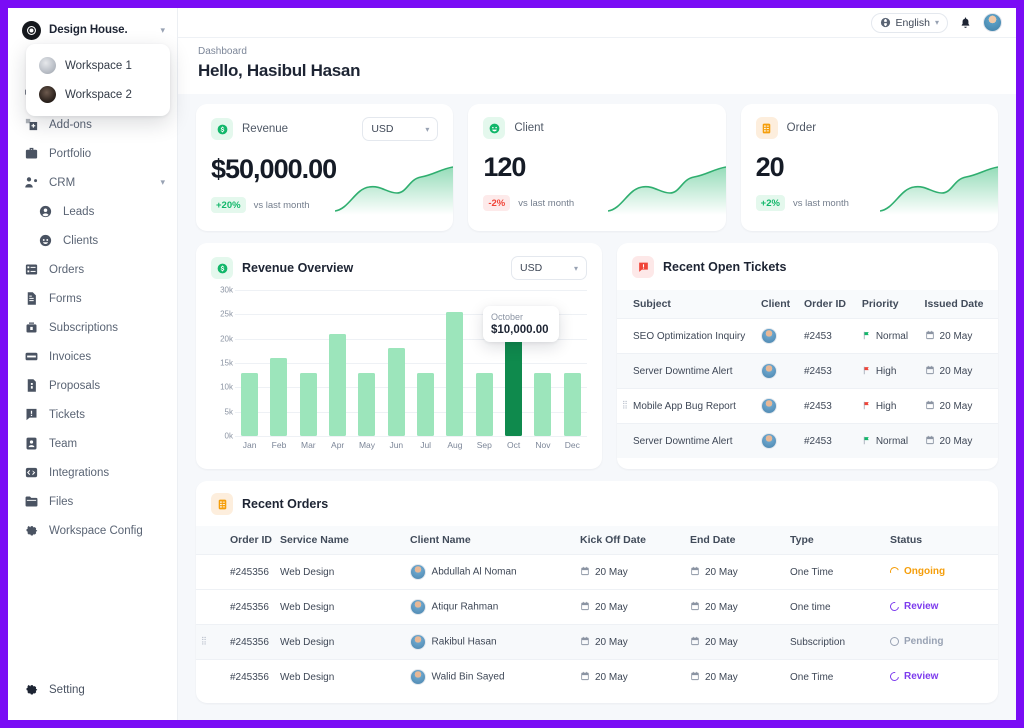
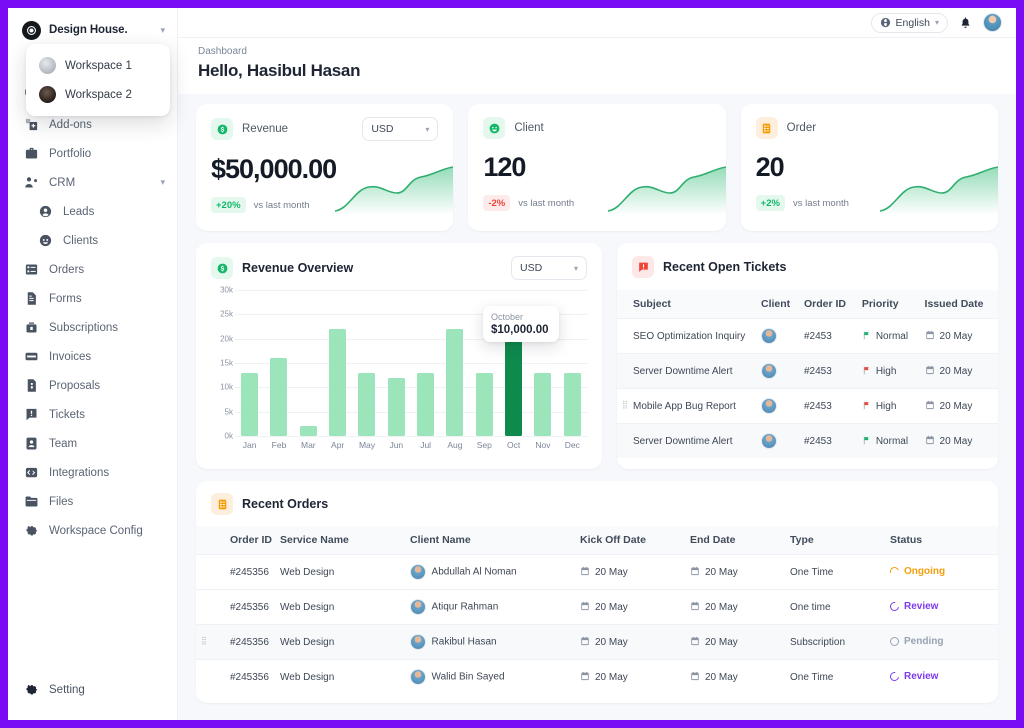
Mar: 13k -> 2k
Apr: 21k -> 22k
Jun: 18k -> 12k
Aug: 26k -> 22k
